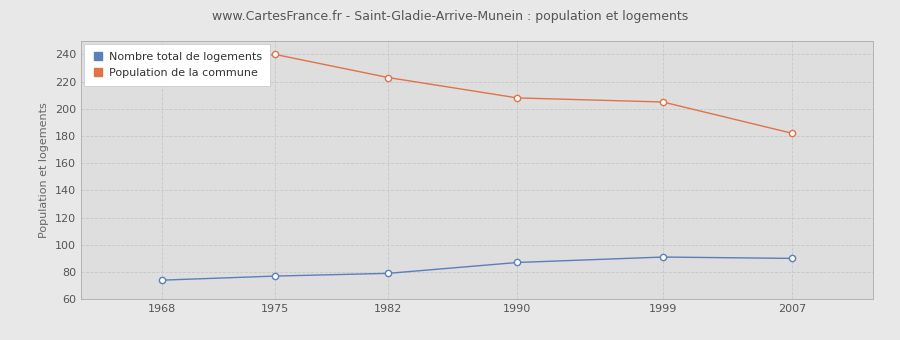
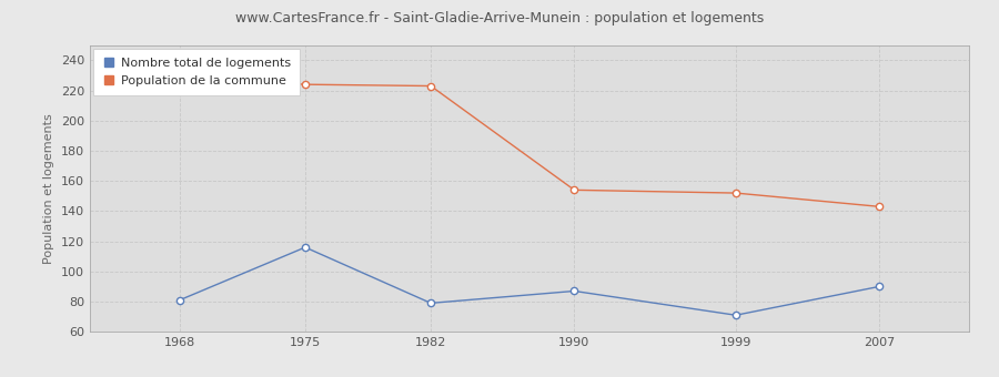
Nombre total de logements/1968: 74 -> 81
Nombre total de logements/1975: 77 -> 116
Population de la commune/1975: 240 -> 224
Population de la commune/1990: 208 -> 154
Nombre total de logements/1999: 91 -> 71
Population de la commune/1999: 205 -> 152
Population de la commune/2007: 182 -> 143
